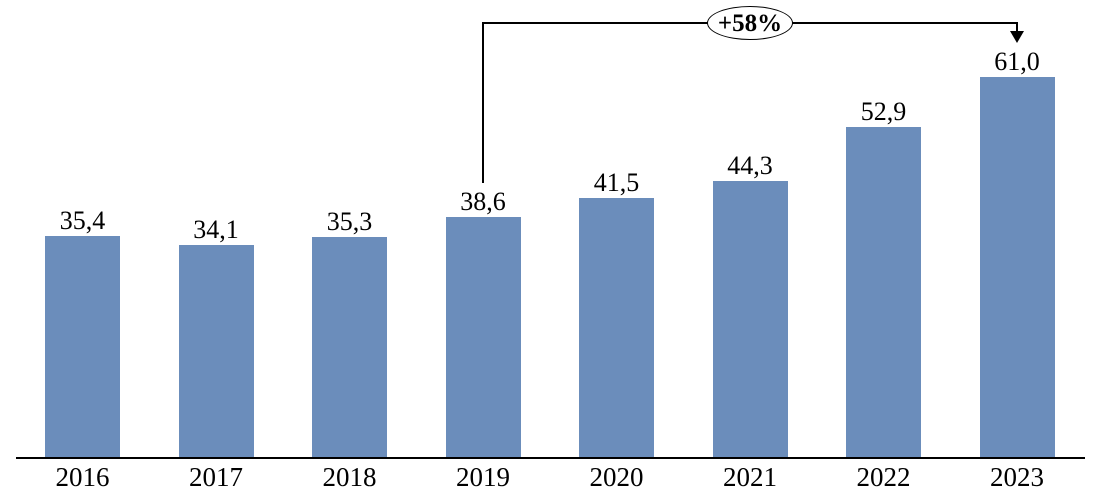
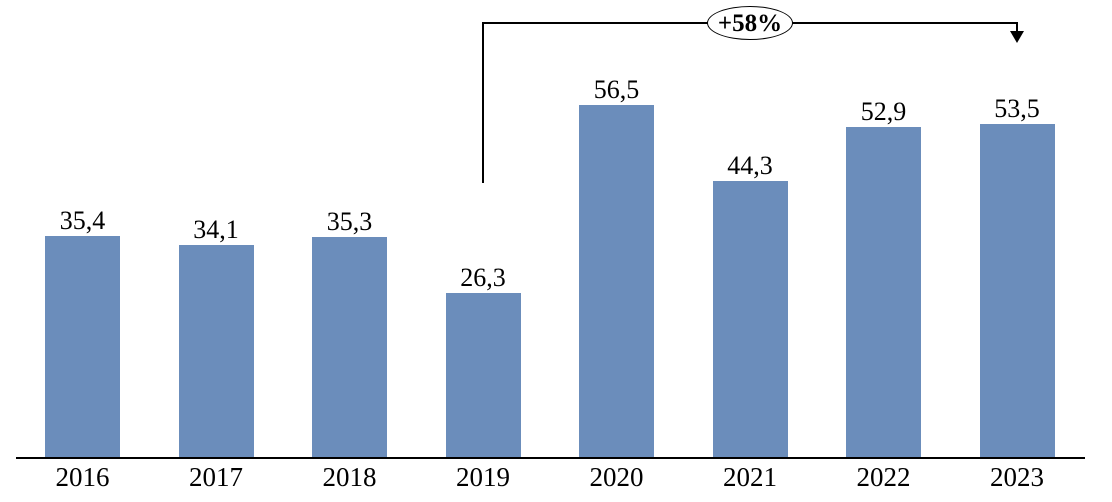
2019: 38,6 -> 26,3
2020: 41,5 -> 56,5
2023: 61,0 -> 53,5
